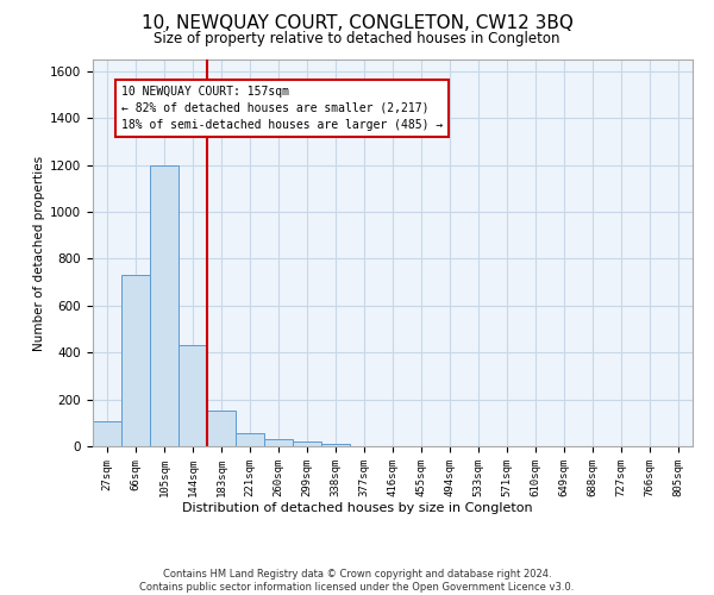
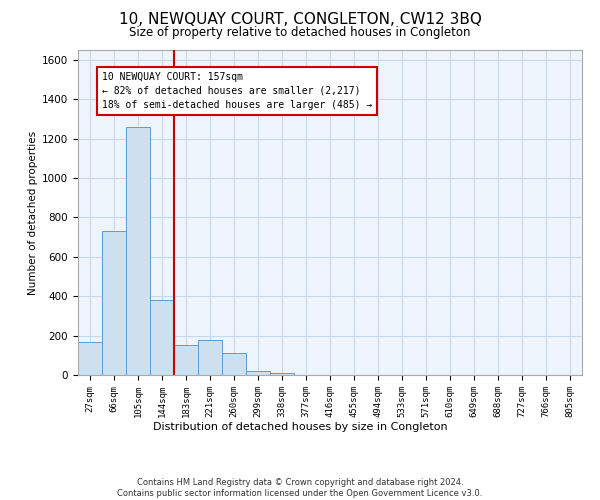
27sqm: 100 -> 170
105sqm: 1200 -> 1260
144sqm: 430 -> 380
221sqm: 60 -> 180
260sqm: 30 -> 110
